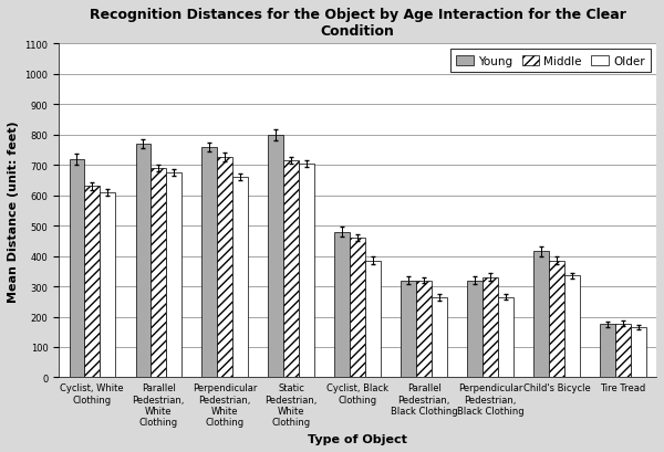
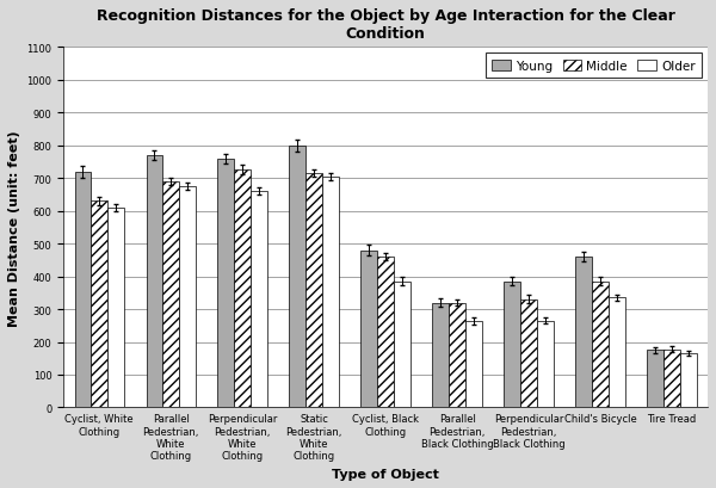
Young/Perpendicular Pedestrian, Black Clothing: 320 -> 385
Young/Child's Bicycle: 415 -> 460
